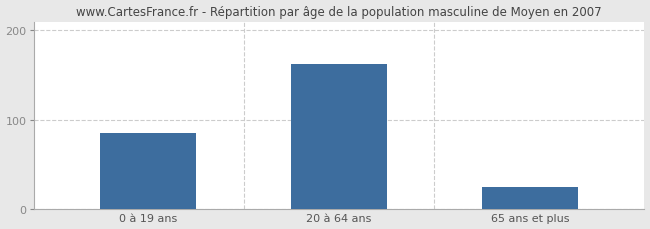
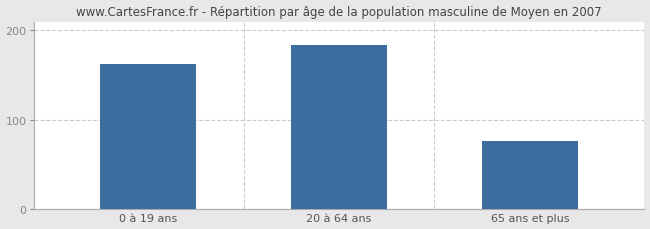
0 à 19 ans: 85 -> 162
20 à 64 ans: 162 -> 184
65 ans et plus: 25 -> 76
